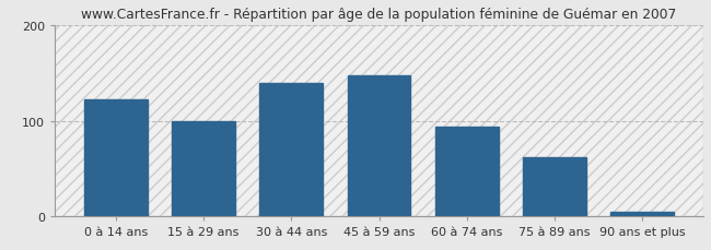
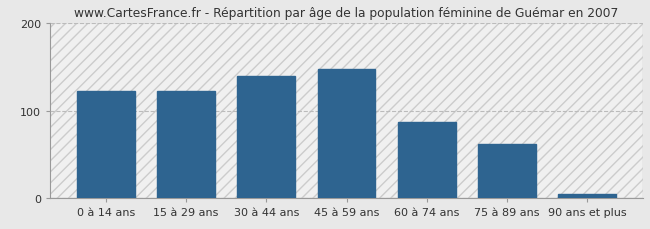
15 à 29 ans: 100 -> 122
60 à 74 ans: 94 -> 87
